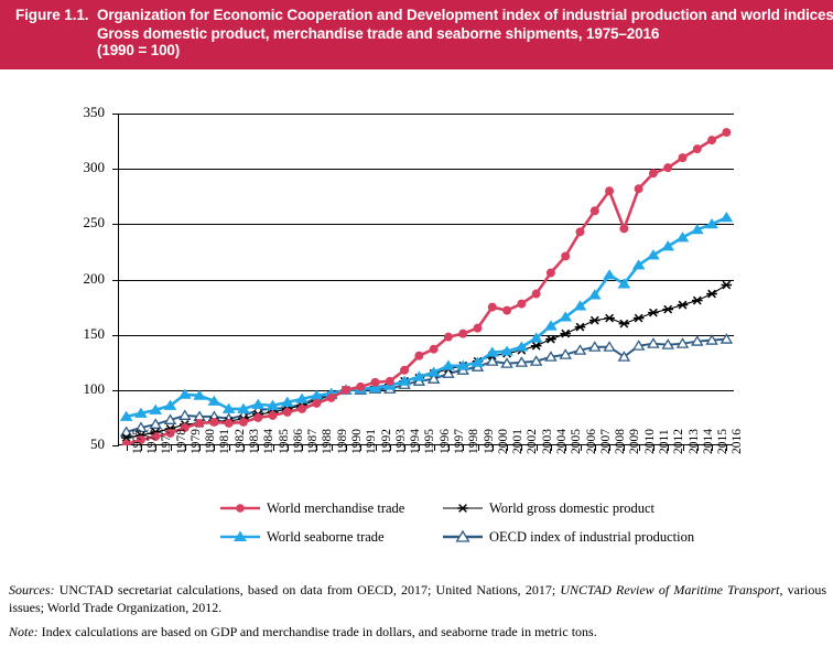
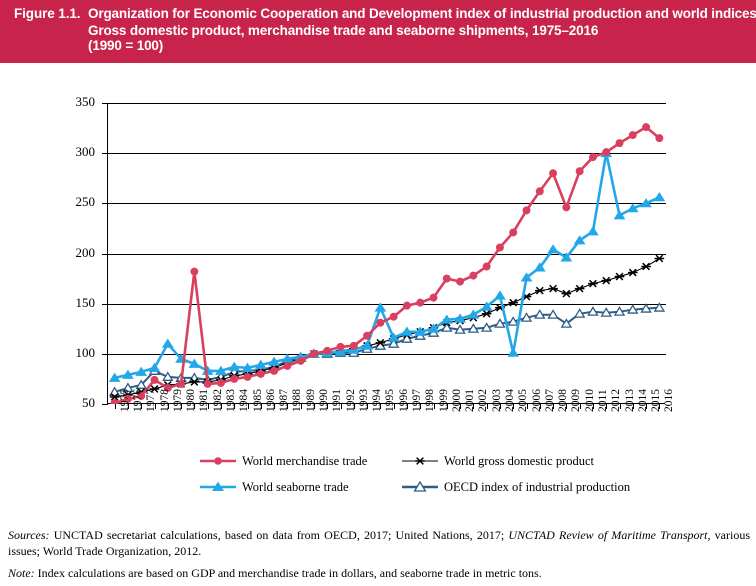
World merchandise trade/1978: 61 -> 74
OECD index of industrial production/1978: 73 -> 83
World seaborne trade/1979: 96 -> 110
World merchandise trade/1981: 71 -> 182
World seaborne trade/1995: 112 -> 146
World seaborne trade/2005: 166 -> 101
World seaborne trade/2012: 230 -> 300
World merchandise trade/2016: 333 -> 315
